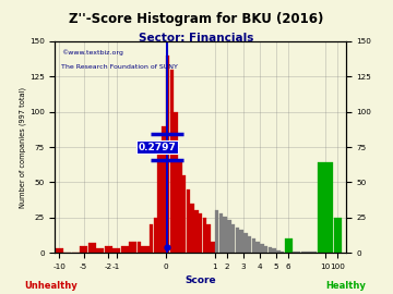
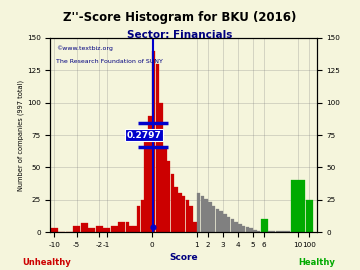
10: 64 -> 40
